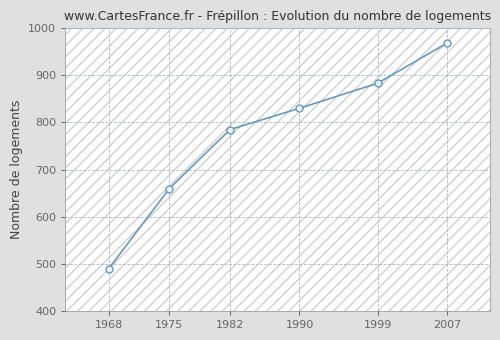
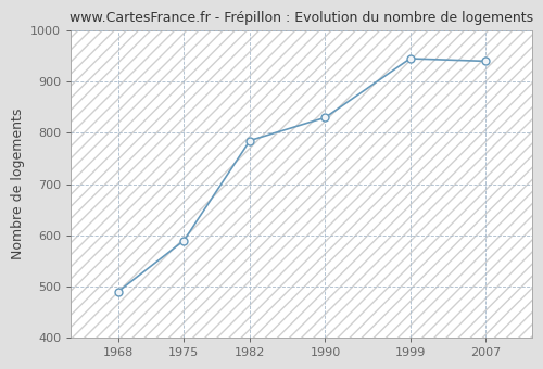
1975: 660 -> 590
1999: 883 -> 945
2007: 968 -> 940
